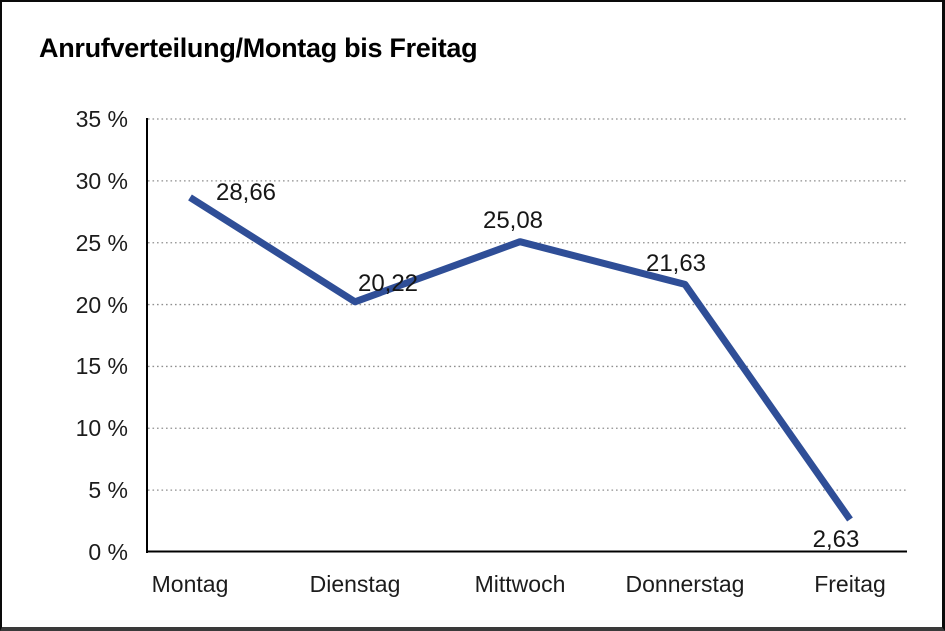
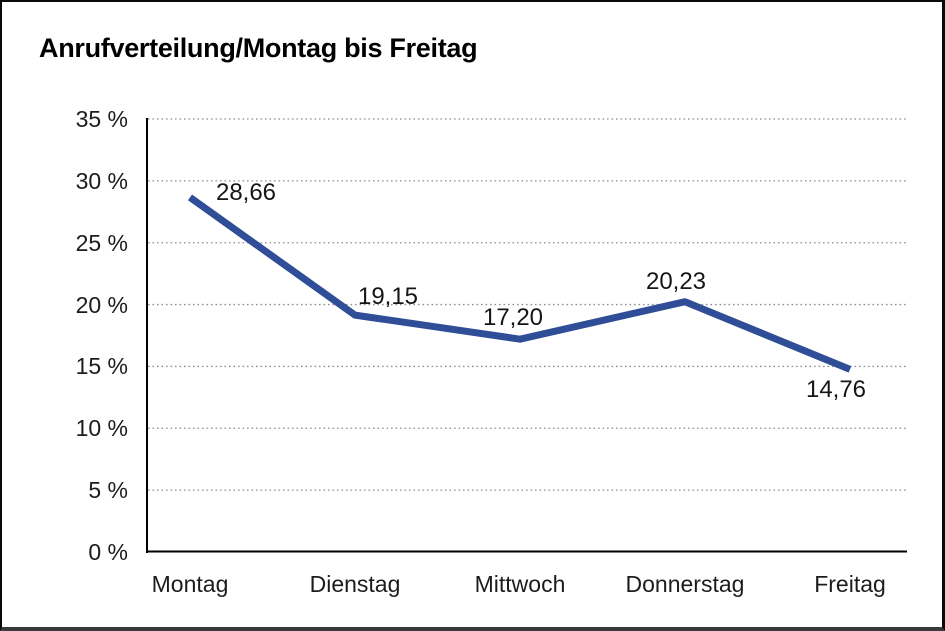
Dienstag: 20,22 -> 19,15
Mittwoch: 25,08 -> 17,20
Donnerstag: 21,63 -> 20,23
Freitag: 2,63 -> 14,76
